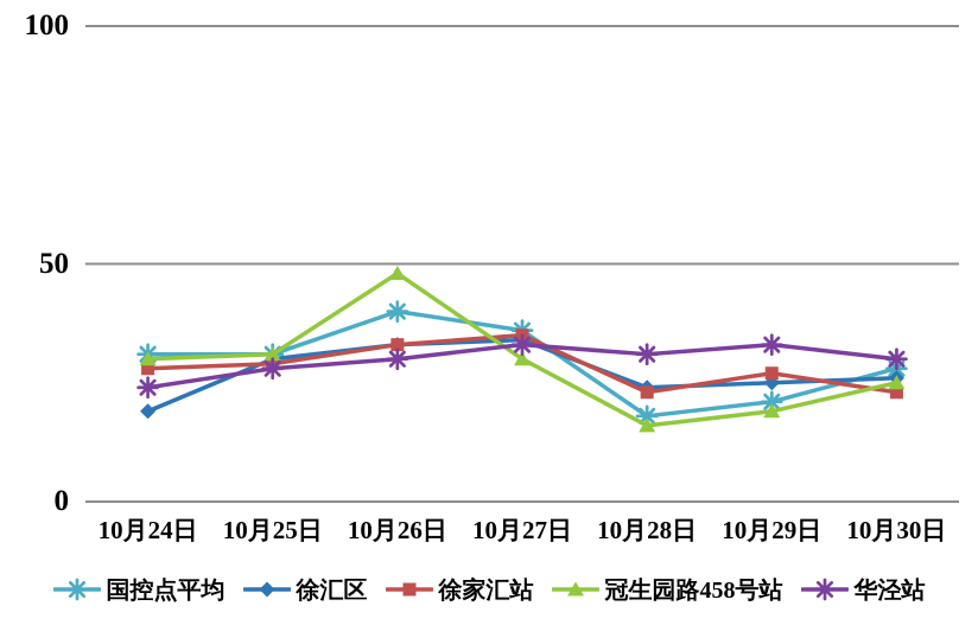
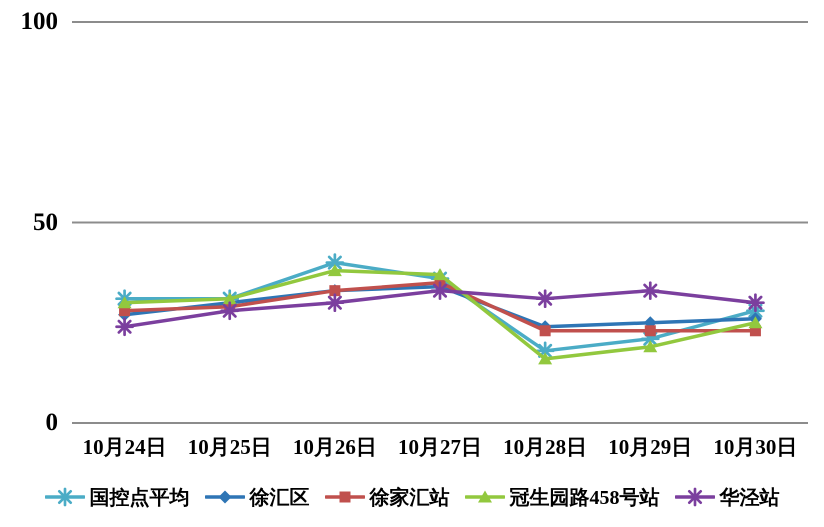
徐汇区/10月24日: 19 -> 27
冠生园路458号站/10月26日: 48 -> 38
冠生园路458号站/10月27日: 30 -> 37
徐家汇站/10月29日: 27 -> 23
